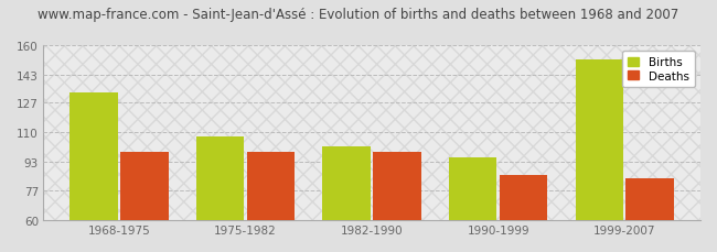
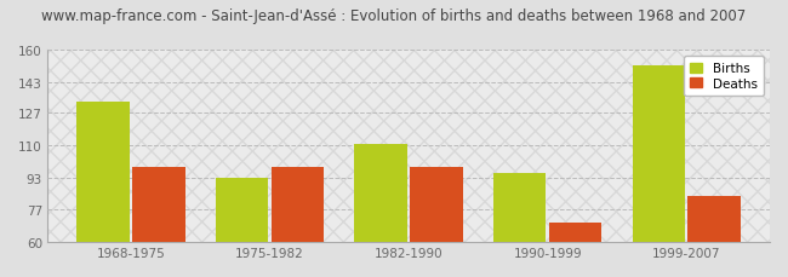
Births/1975-1982: 108 -> 93
Births/1982-1990: 102 -> 111
Deaths/1990-1999: 86 -> 70
